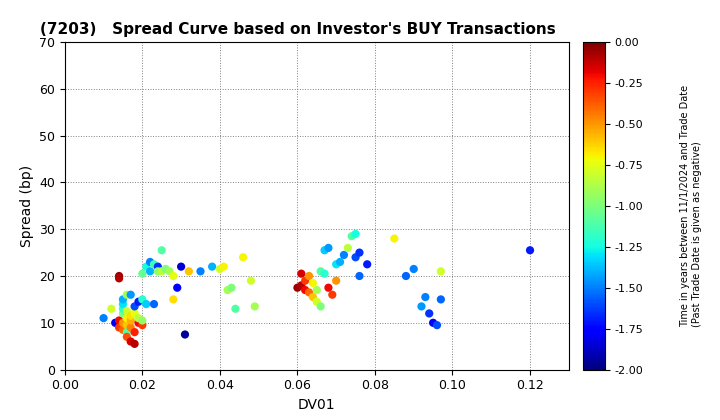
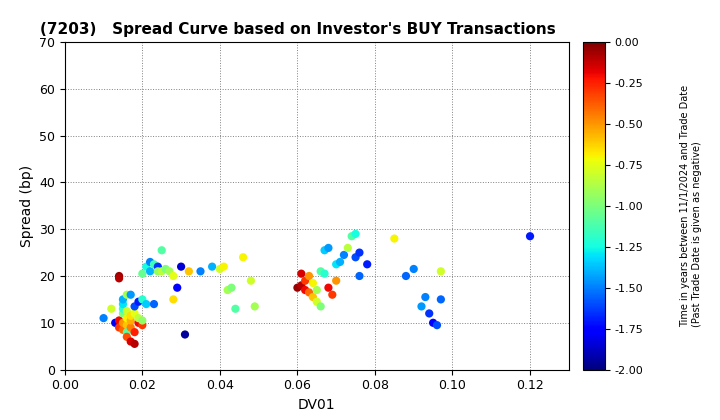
0.12: 25.5 -> 28.5
